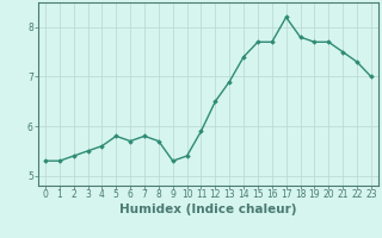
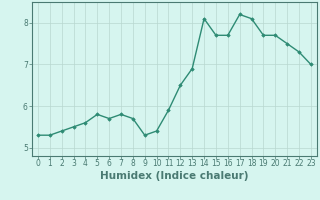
14: 7.4 -> 8.1
18: 7.8 -> 8.1
